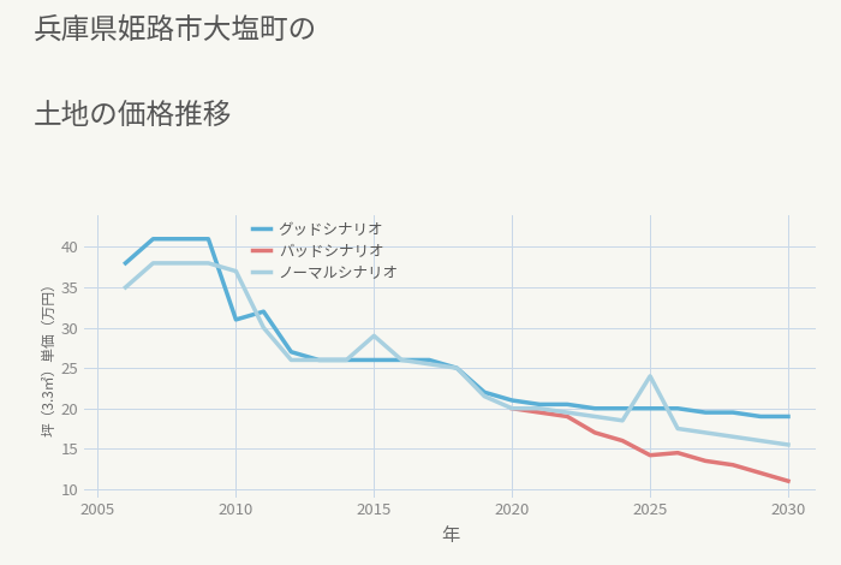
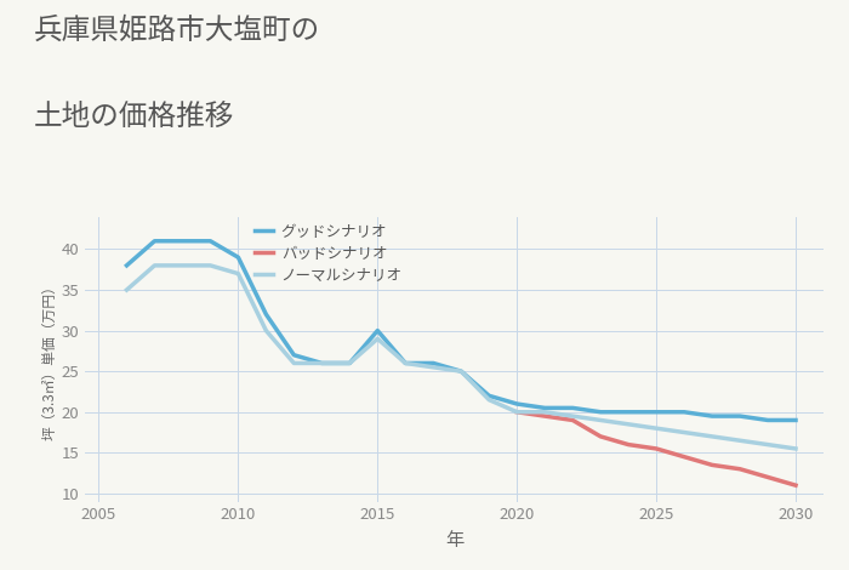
グッドシナリオ/2010: 31.0 -> 39.0
グッドシナリオ/2015: 26.0 -> 30.0
バッドシナリオ/2025: 14.2 -> 15.5
ノーマルシナリオ/2025: 24.0 -> 18.0
